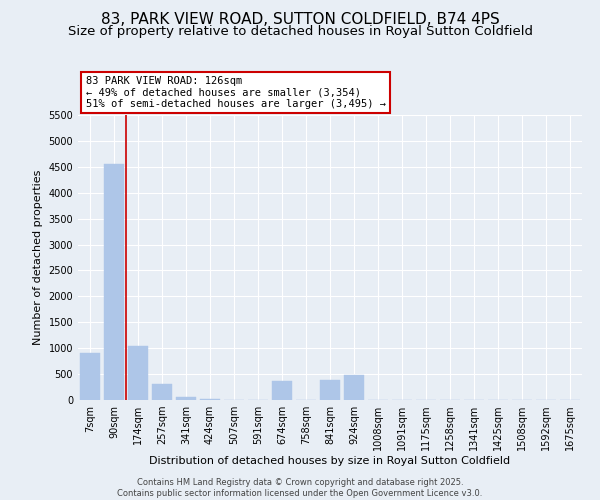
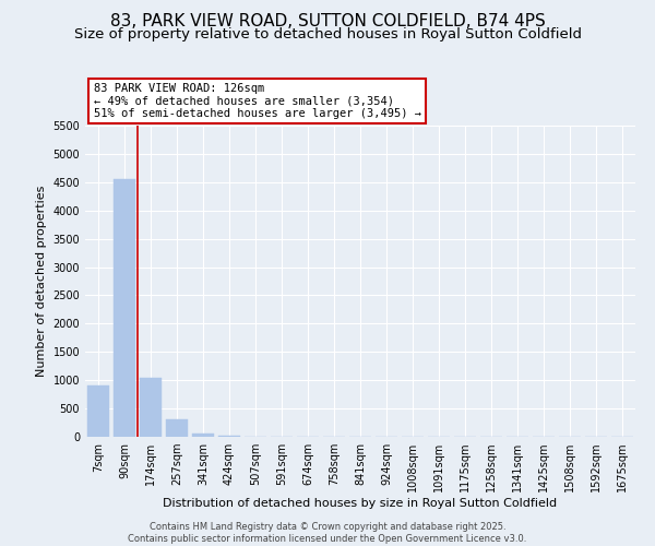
674sqm: 360 -> 0
841sqm: 380 -> 0
924sqm: 480 -> 0
